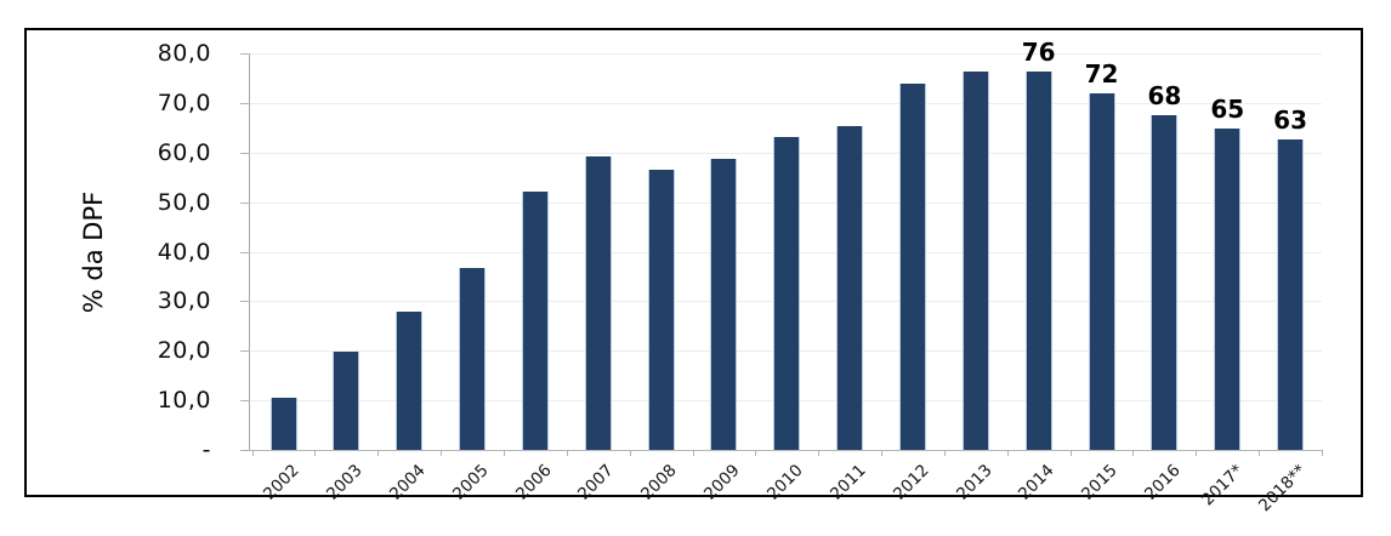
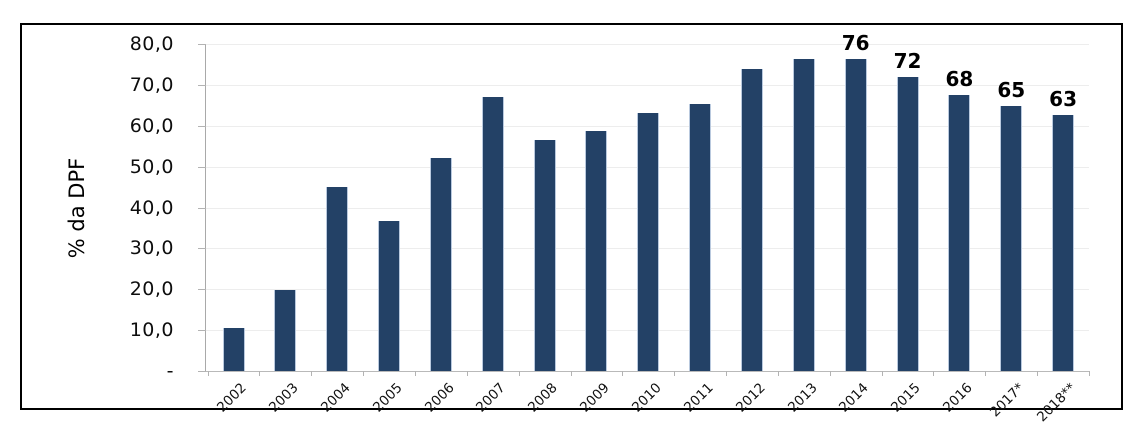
2004: 28 -> 45
2007: 59 -> 67
